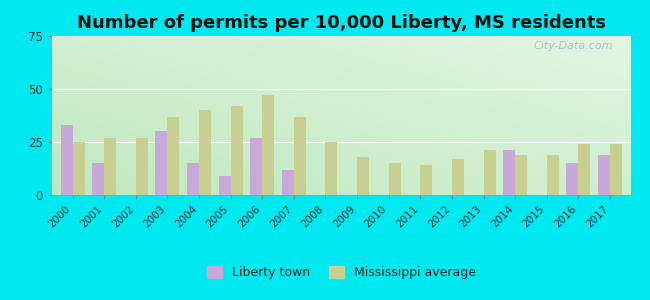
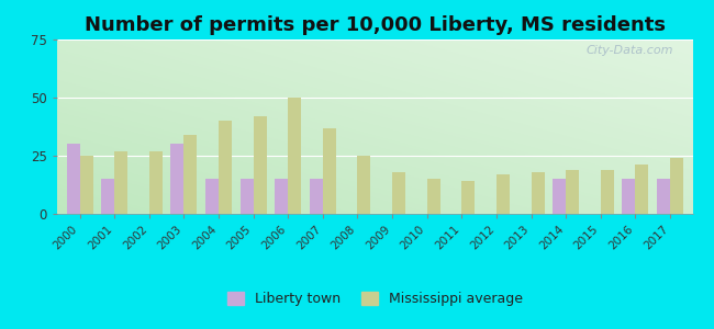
Liberty town/2000: 33 -> 30
Mississippi average/2003: 37 -> 34
Liberty town/2005: 9 -> 15
Liberty town/2006: 27 -> 15
Mississippi average/2006: 47 -> 50
Liberty town/2007: 12 -> 15
Mississippi average/2013: 21 -> 18
Liberty town/2014: 21 -> 15
Mississippi average/2016: 24 -> 21
Liberty town/2017: 19 -> 15
